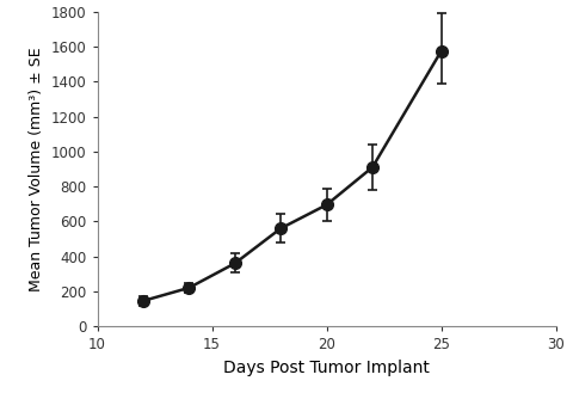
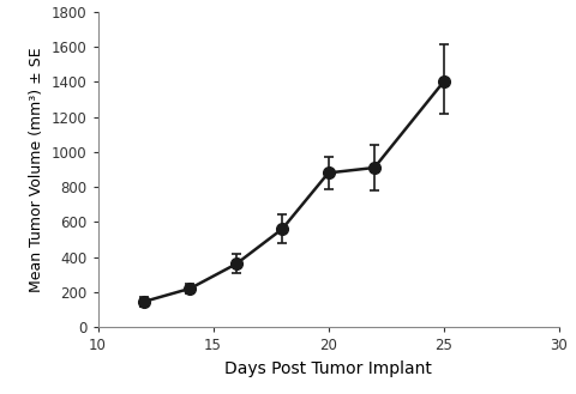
20: 700 -> 880
25: 1580 -> 1400
